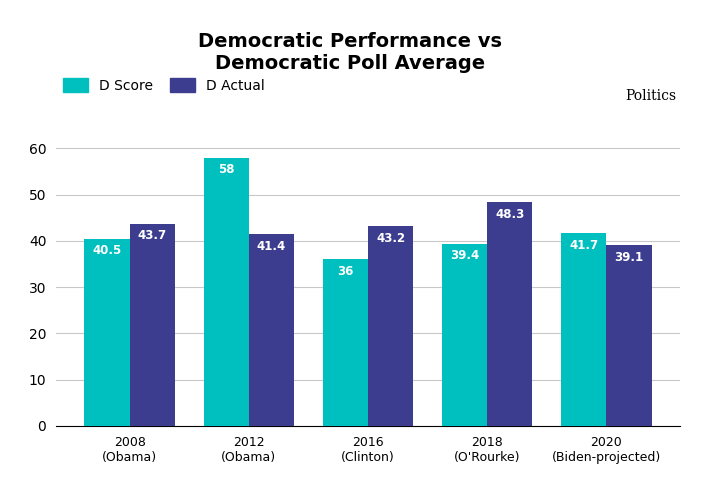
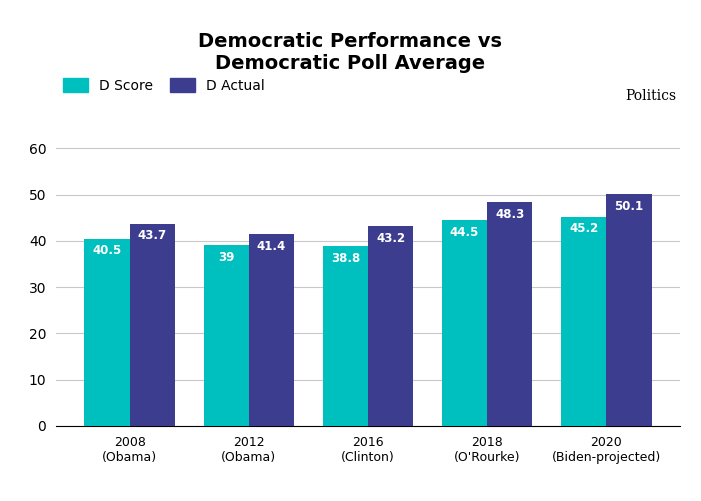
D Score/2012 (Obama): 58 -> 39
D Score/2016 (Clinton): 36 -> 38.8
D Score/2018 (O'Rourke): 39.4 -> 44.5
D Score/2020 (Biden-projected): 41.7 -> 45.2
D Actual/2020 (Biden-projected): 39.1 -> 50.1
